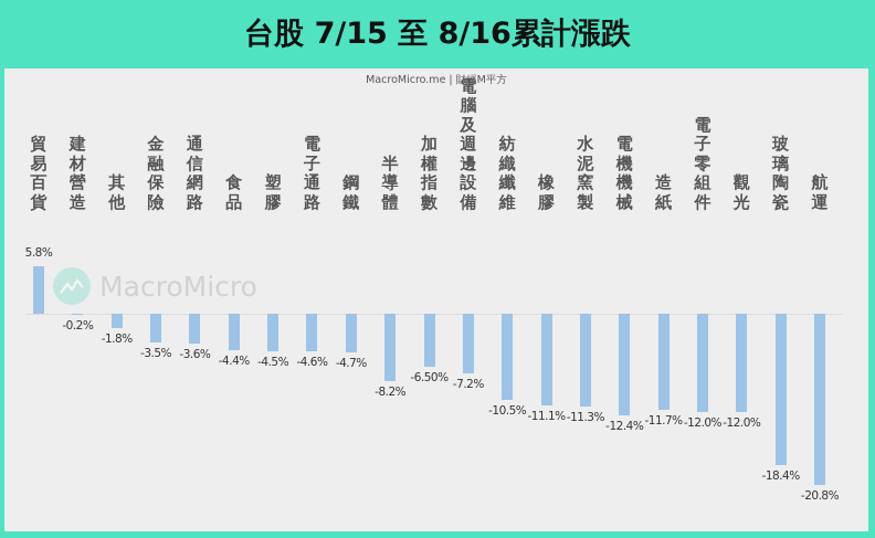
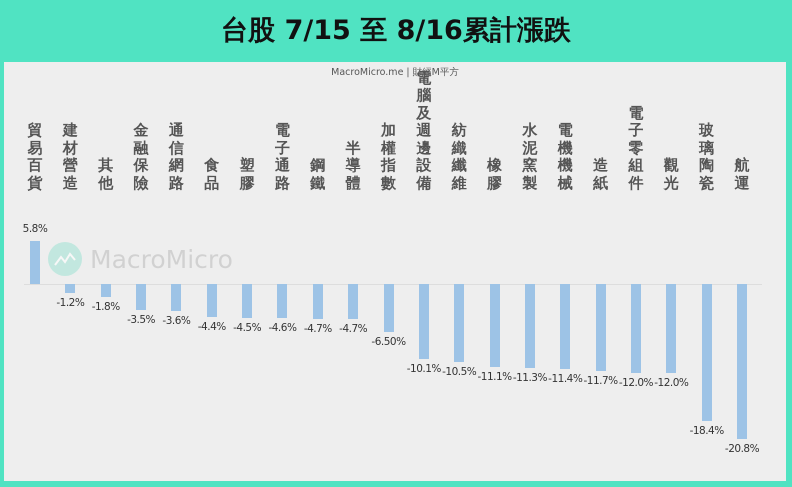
建材營造: -0.2% -> -1.2%
半導體: -8.2% -> -4.7%
電腦及週邊設備: -7.2% -> -10.1%
電機機械: -12.4% -> -11.4%
